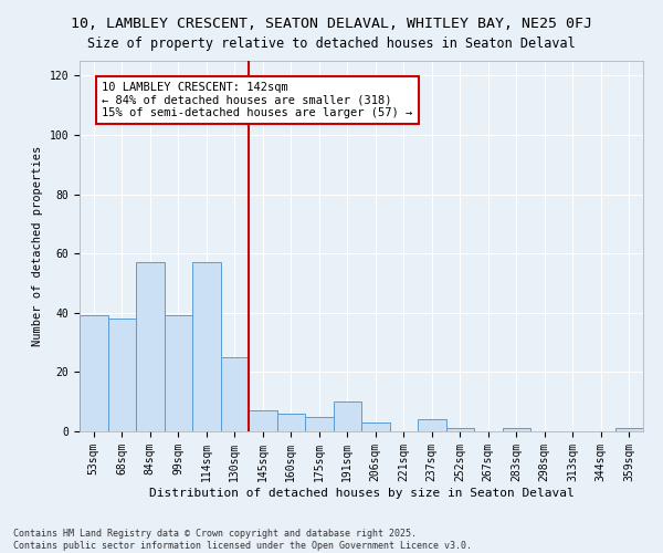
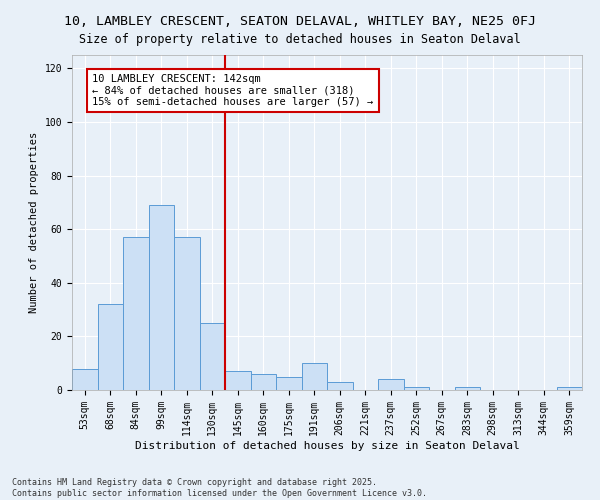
53sqm: 39 -> 8
68sqm: 38 -> 32
99sqm: 39 -> 69
